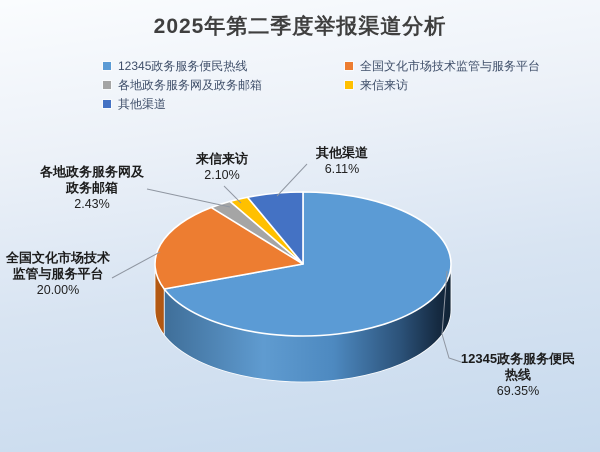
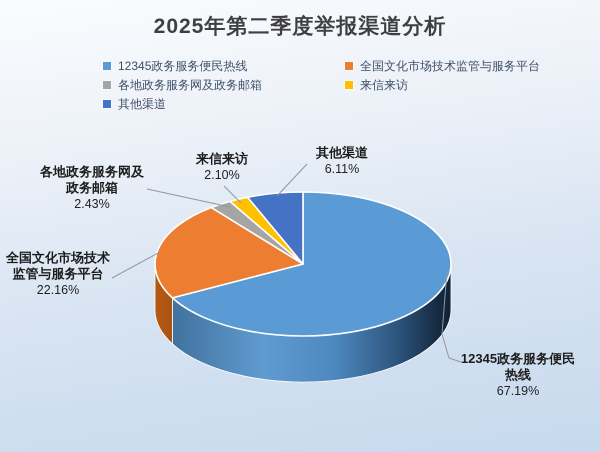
12345政务服务便民热线: 69.35% -> 67.19%
全国文化市场技术监管与服务平台: 20.00% -> 22.16%
